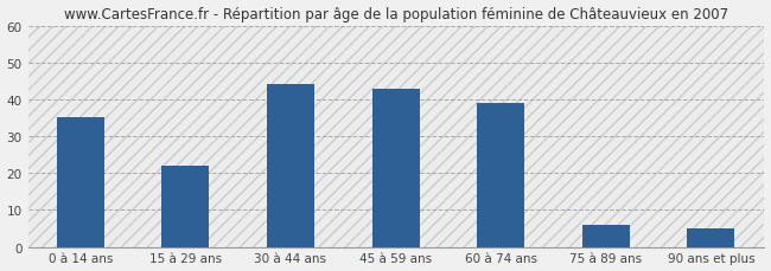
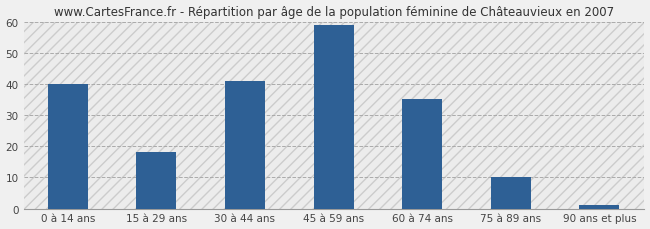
0 à 14 ans: 35 -> 40
15 à 29 ans: 22 -> 18
30 à 44 ans: 44 -> 41
45 à 59 ans: 43 -> 59
60 à 74 ans: 39 -> 35
75 à 89 ans: 6 -> 10
90 ans et plus: 5 -> 1
